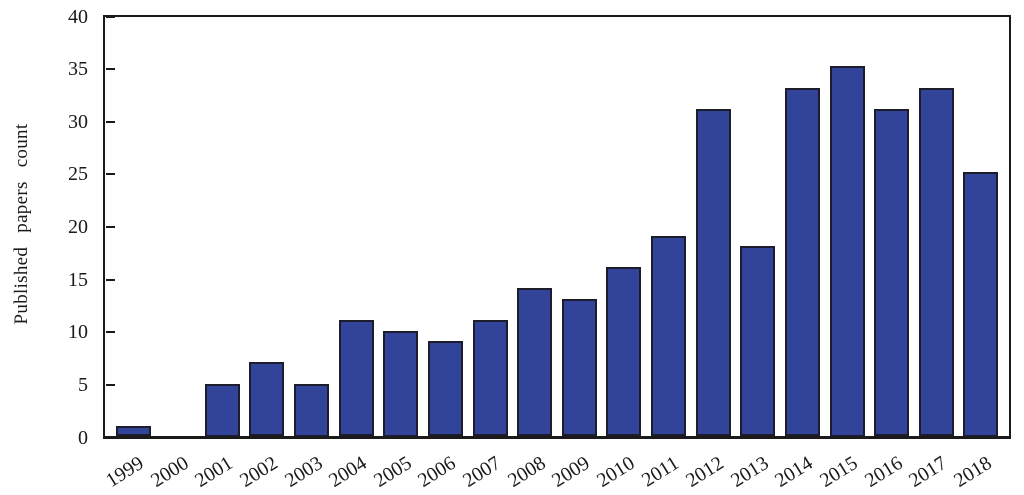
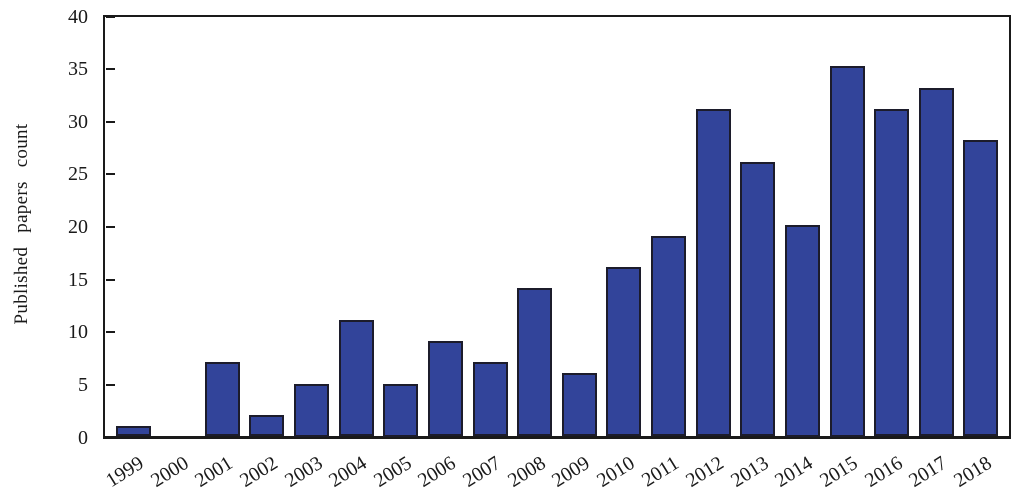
2001: 5 -> 7
2002: 7 -> 2
2005: 10 -> 5
2007: 11 -> 7
2009: 13 -> 6
2013: 18 -> 26
2014: 33 -> 20
2018: 25 -> 28
